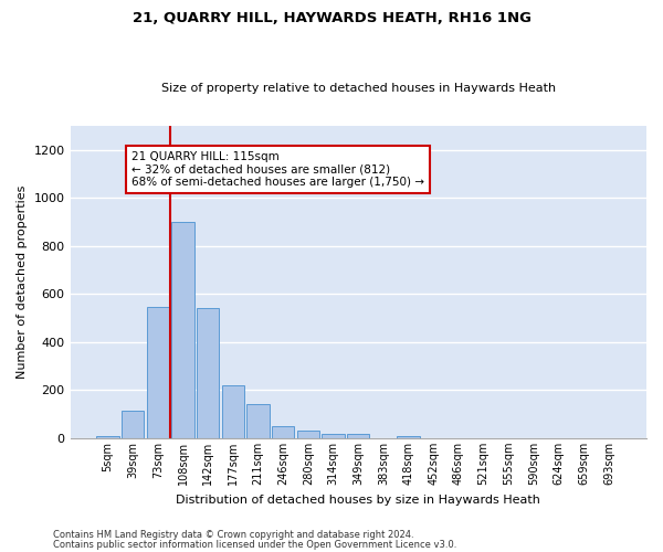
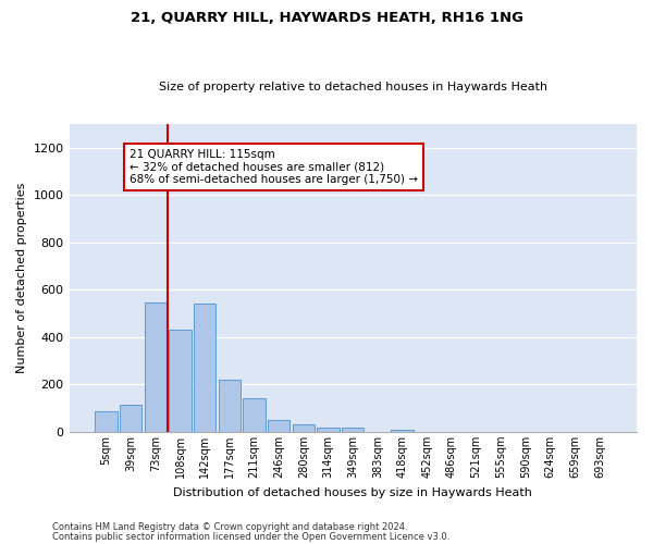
5sqm: 8 -> 85
108sqm: 900 -> 430
